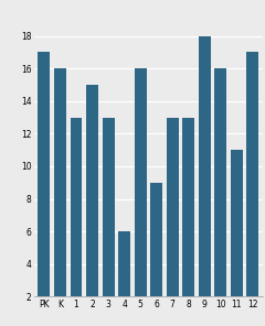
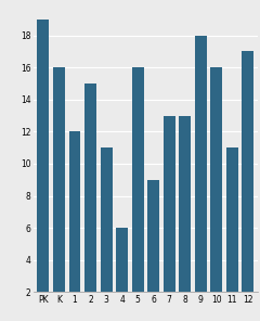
PK: 17 -> 19
1: 13 -> 12
3: 13 -> 11
